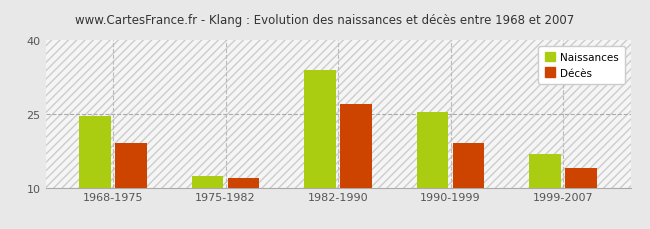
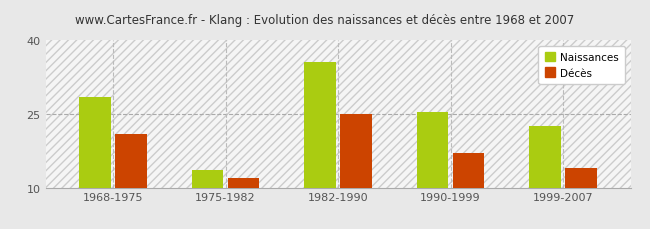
Naissances/1968-1975: 24.5 -> 28.5
Décès/1968-1975: 19 -> 21
Naissances/1975-1982: 12.3 -> 13.5
Naissances/1982-1990: 34.0 -> 35.5
Décès/1982-1990: 27 -> 25
Décès/1990-1999: 19 -> 17
Naissances/1999-2007: 16.8 -> 22.5
